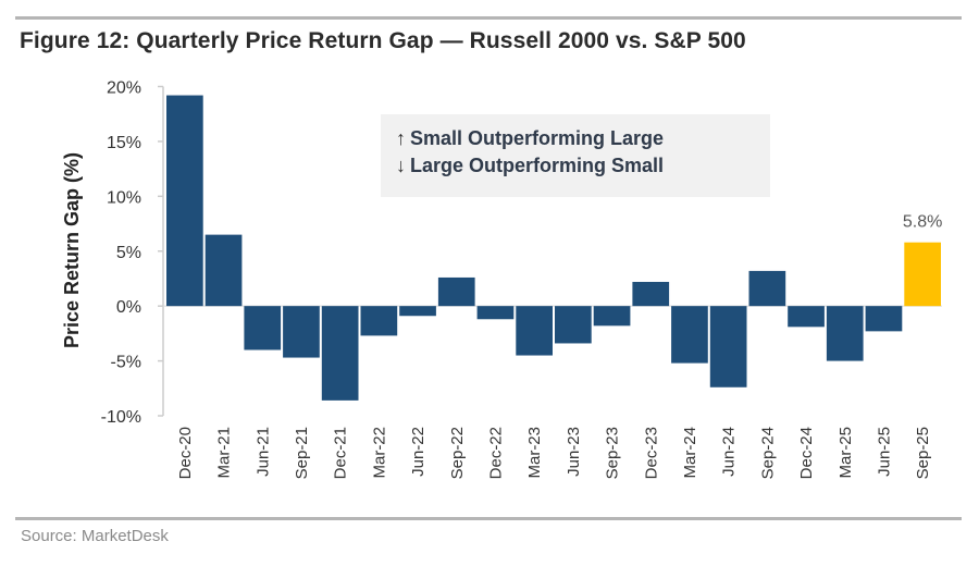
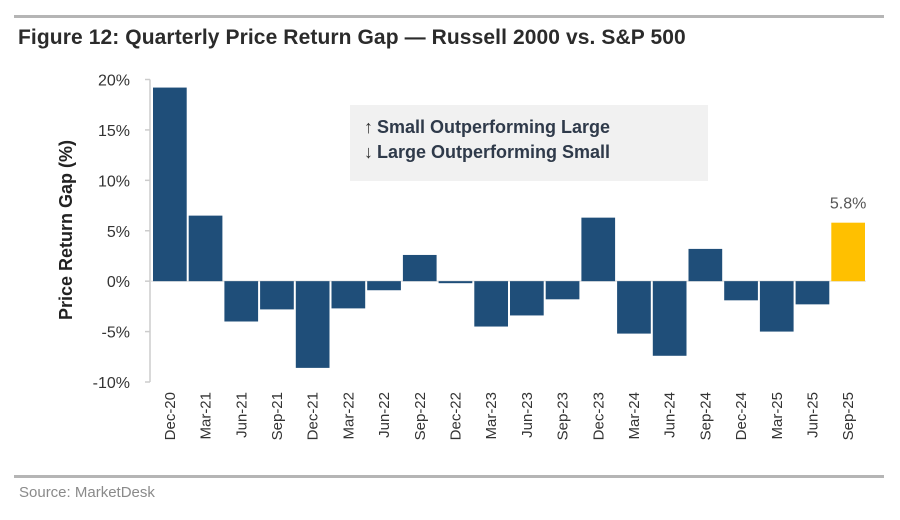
Sep-21: -4.7% -> -2.8%
Dec-22: -1.2% -> -0.2%
Dec-23: 2.2% -> 6.3%
